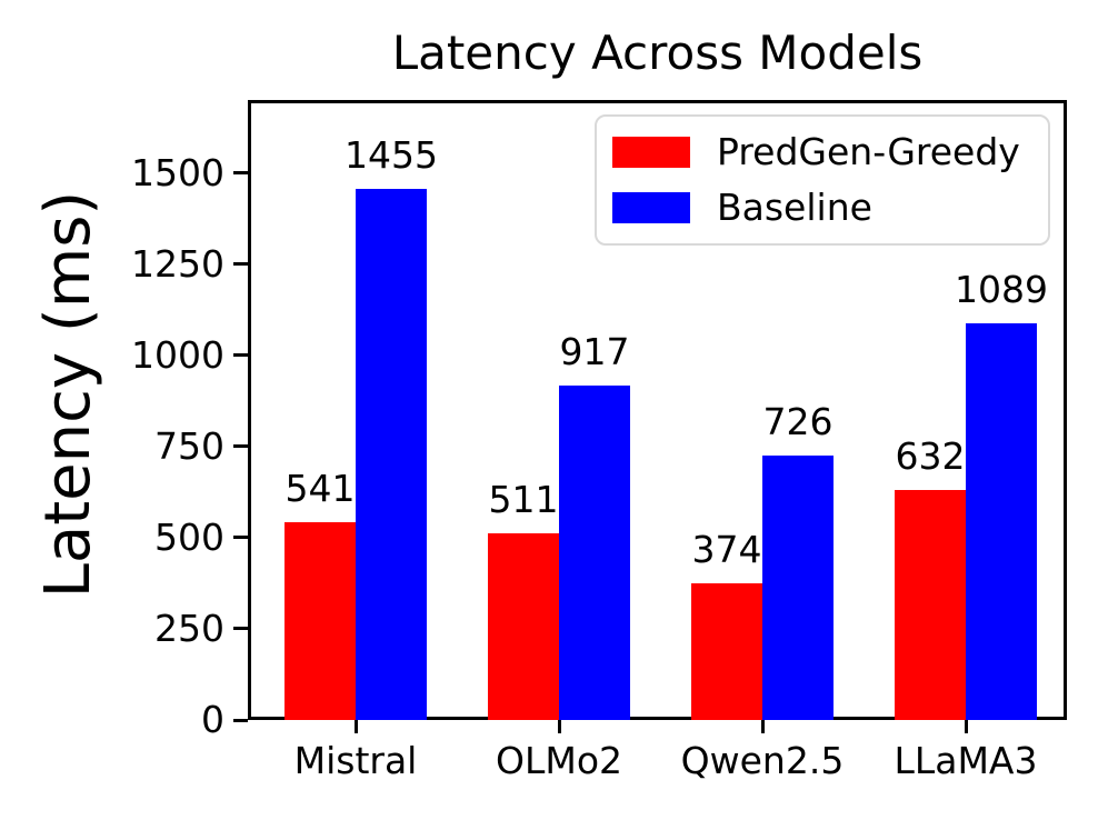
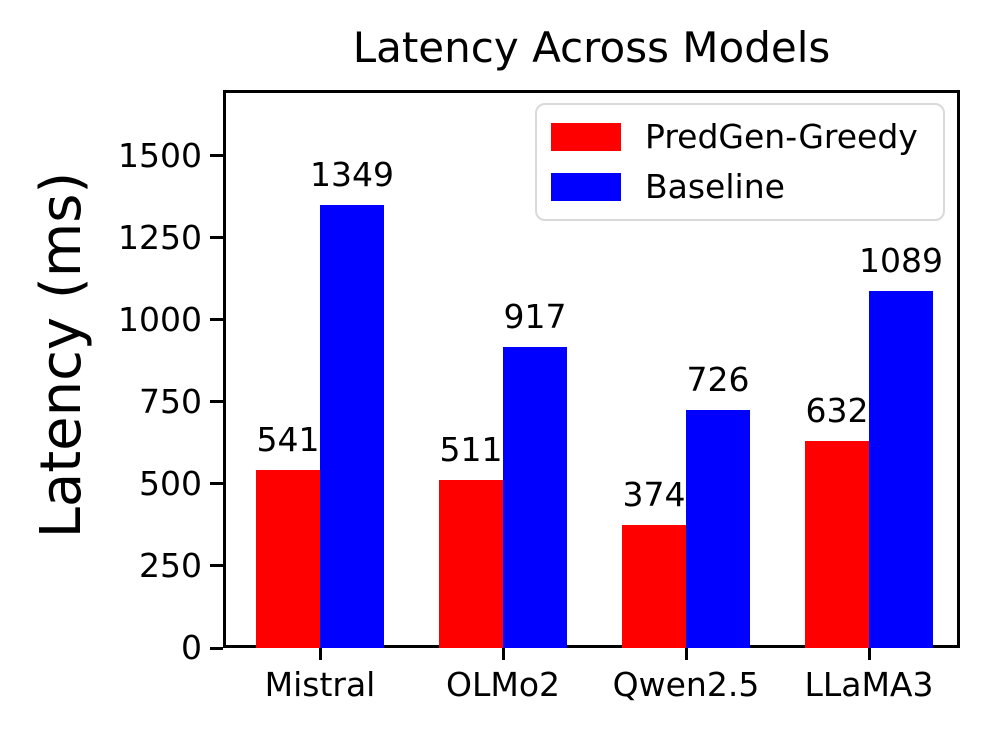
Baseline/Mistral: 1455 -> 1349
